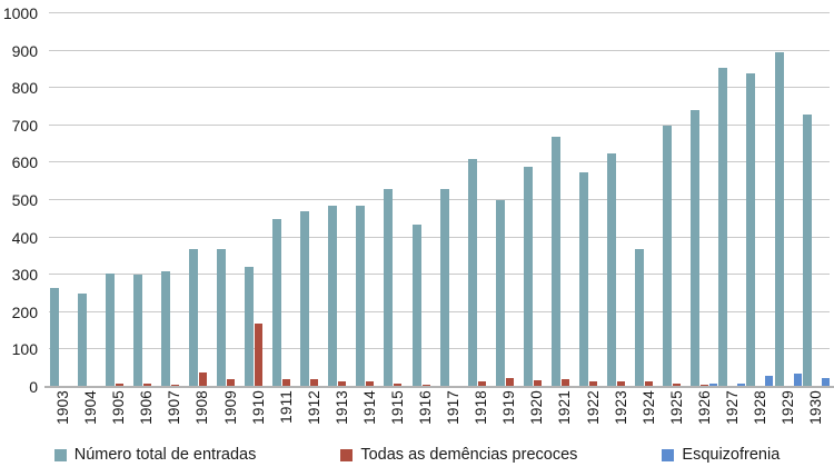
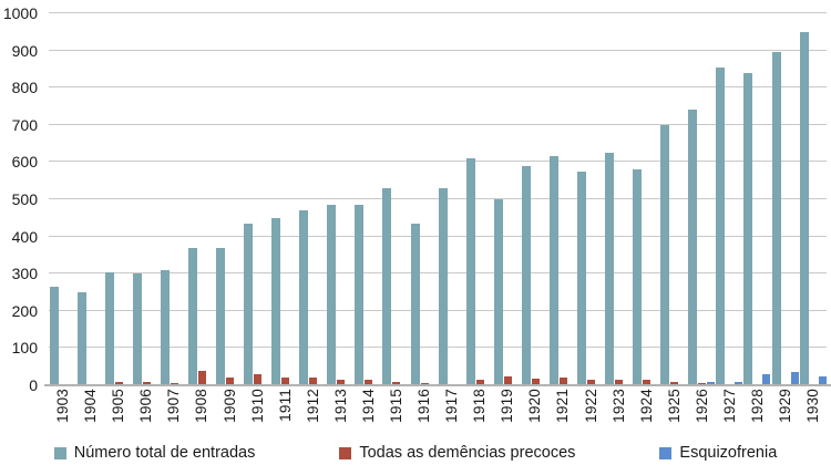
Número total de entradas/1910: 320 -> 440
Todas as demências precoces/1910: 170 -> 30
Número total de entradas/1921: 670 -> 620
Número total de entradas/1924: 370 -> 580
Número total de entradas/1930: 730 -> 950
